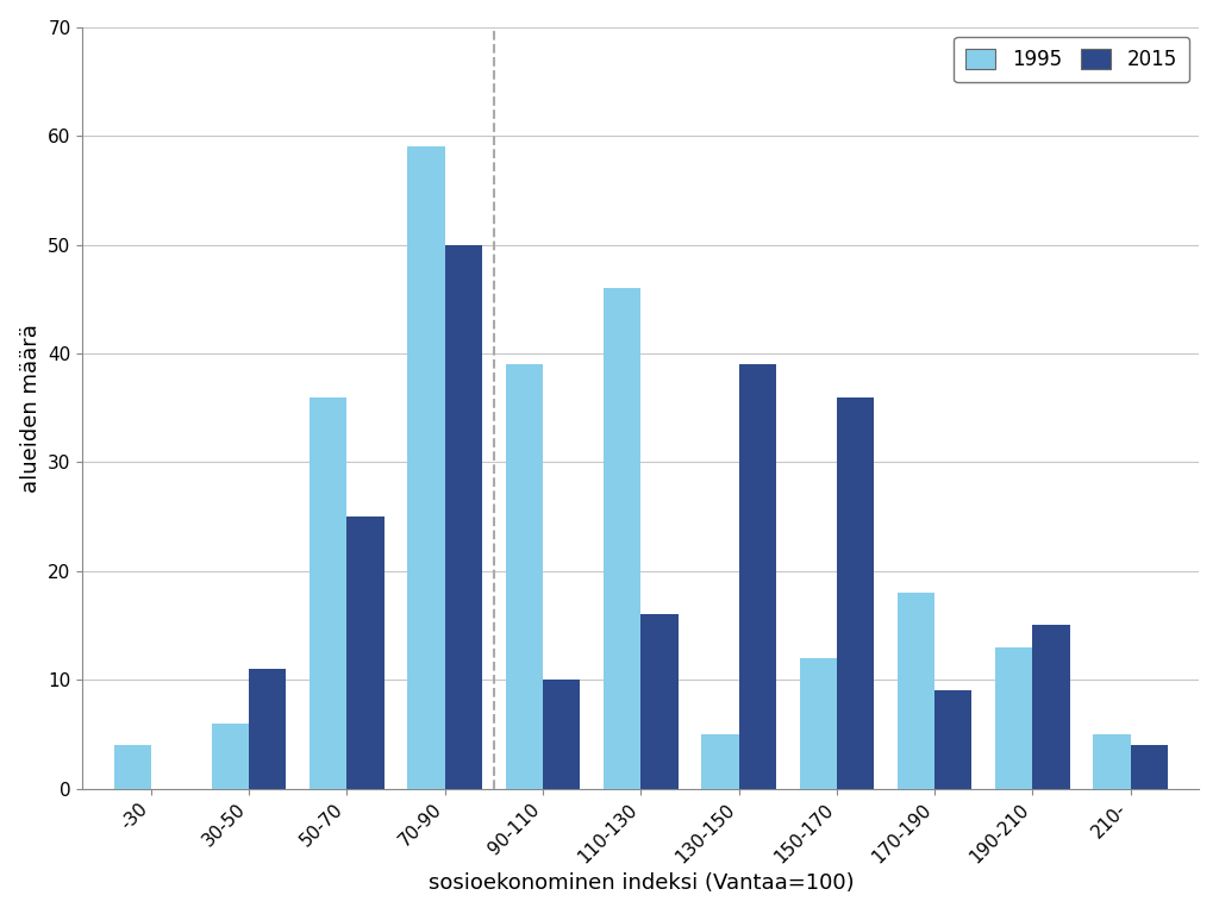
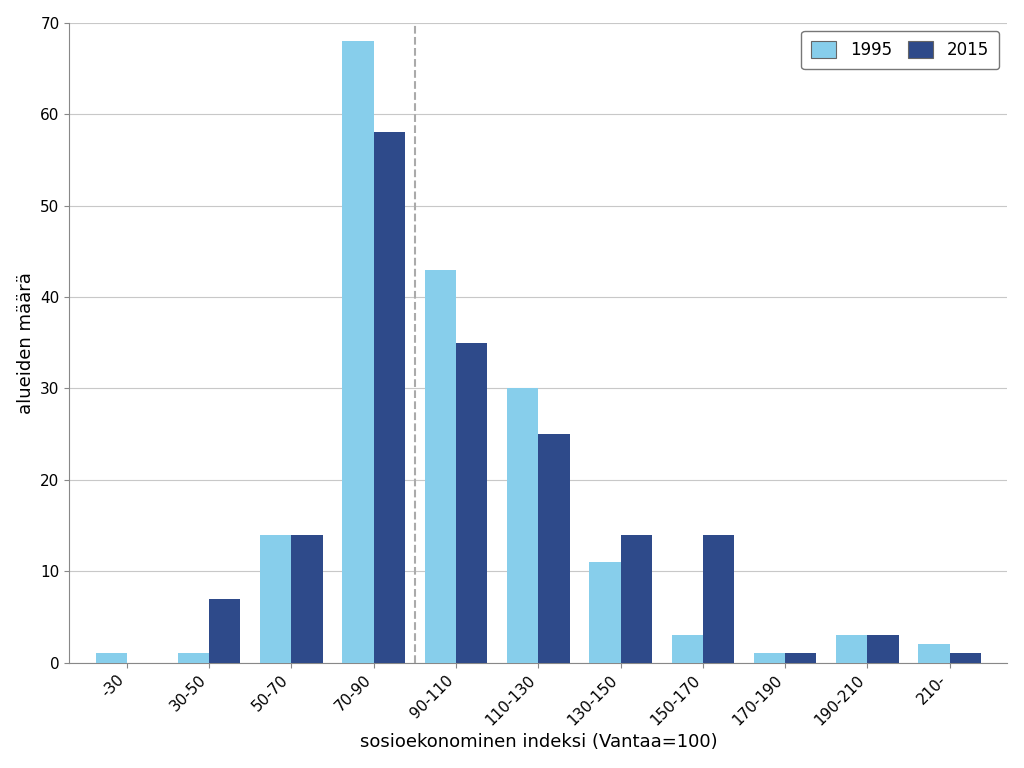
1995/-30: 4 -> 1
1995/30-50: 6 -> 1
2015/30-50: 11 -> 7
1995/50-70: 36 -> 14
2015/50-70: 25 -> 14
1995/70-90: 59 -> 68
2015/70-90: 50 -> 58
1995/90-110: 39 -> 43
2015/90-110: 10 -> 35
1995/110-130: 46 -> 30
2015/110-130: 16 -> 25
1995/130-150: 5 -> 11
2015/130-150: 39 -> 14
1995/150-170: 12 -> 3
2015/150-170: 36 -> 14
1995/170-190: 18 -> 1
2015/170-190: 9 -> 1
1995/190-210: 13 -> 3
2015/190-210: 15 -> 3
1995/210-: 5 -> 2
2015/210-: 4 -> 1
